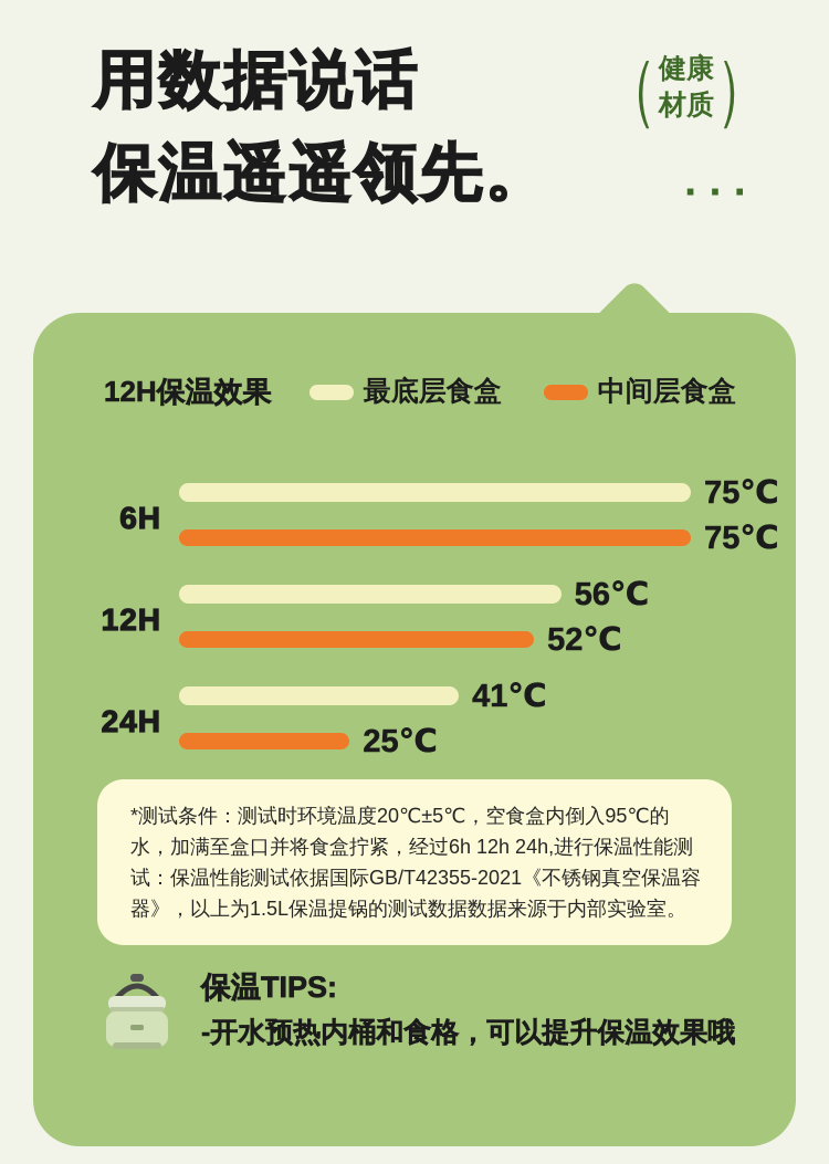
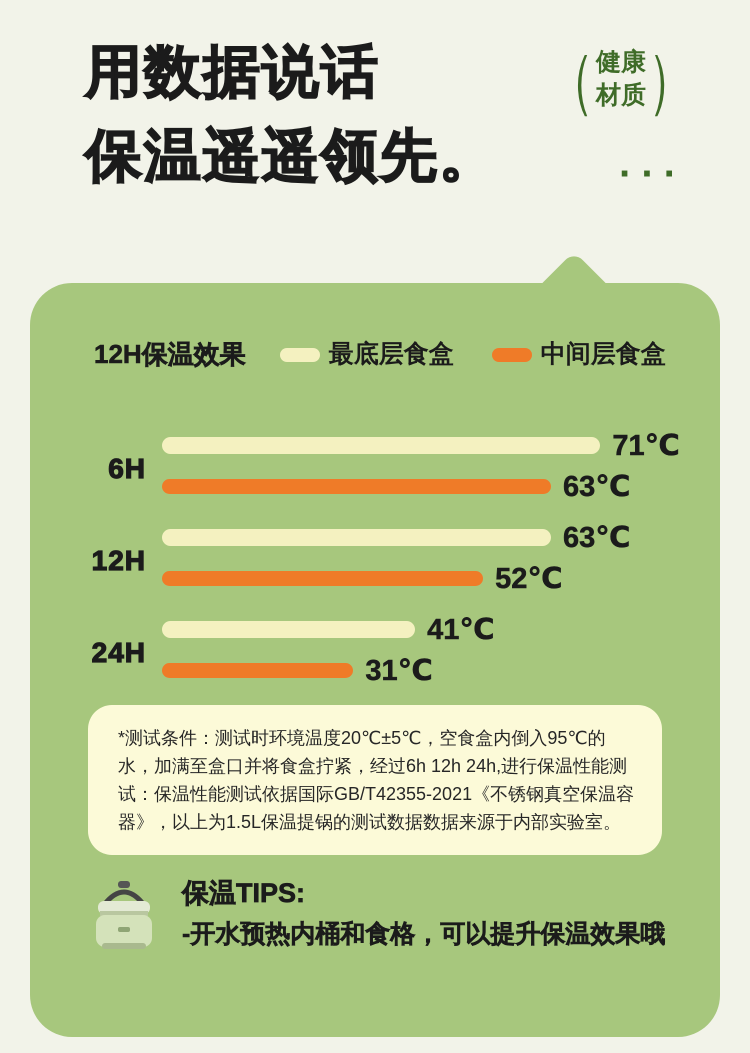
最底层食盒/6H: 75 -> 71
中间层食盒/6H: 75 -> 63
最底层食盒/12H: 56 -> 63
中间层食盒/24H: 25 -> 31
